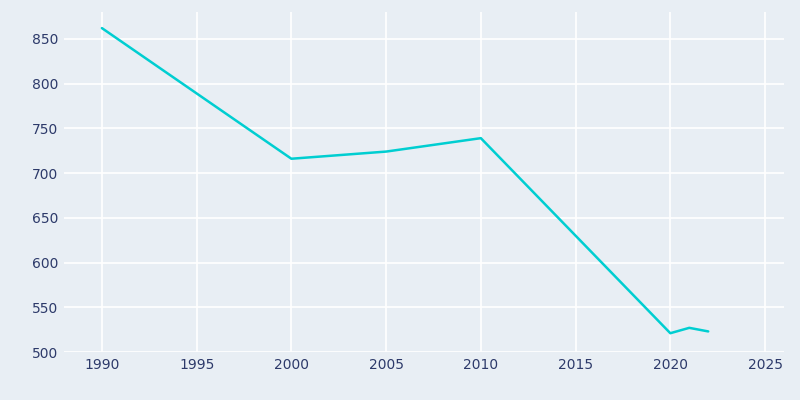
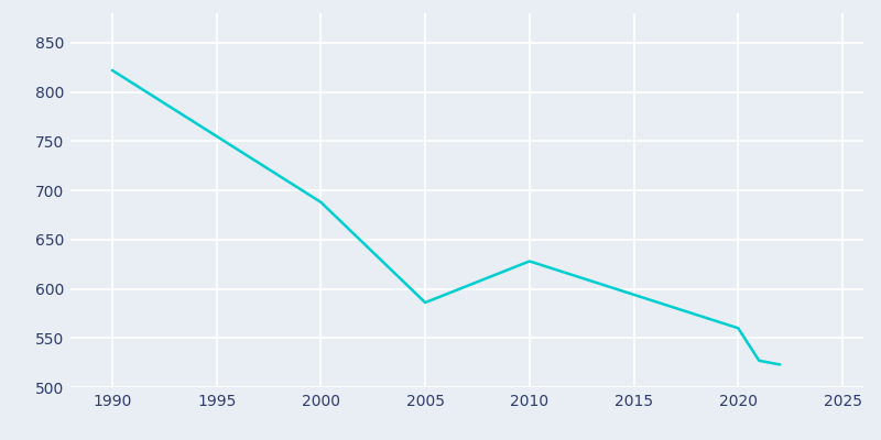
1990: 862 -> 822
2000: 716 -> 688
2005: 724 -> 586
2010: 739 -> 628
2020: 521 -> 560
